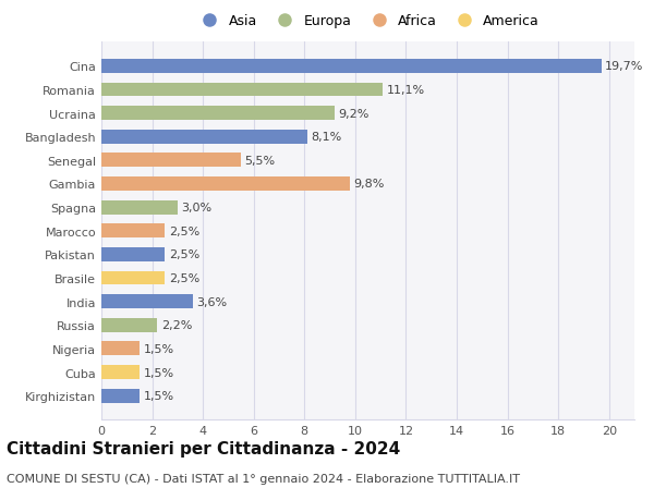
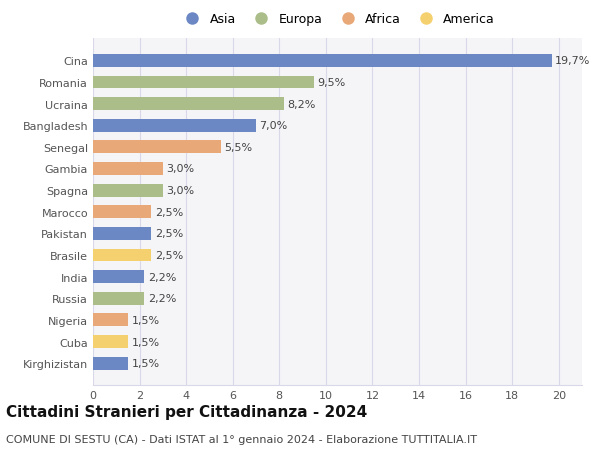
Romania: 11,1% -> 9,5%
Ucraina: 9,2% -> 8,2%
Bangladesh: 8,1% -> 7,0%
Gambia: 9,8% -> 3,0%
India: 3,6% -> 2,2%
